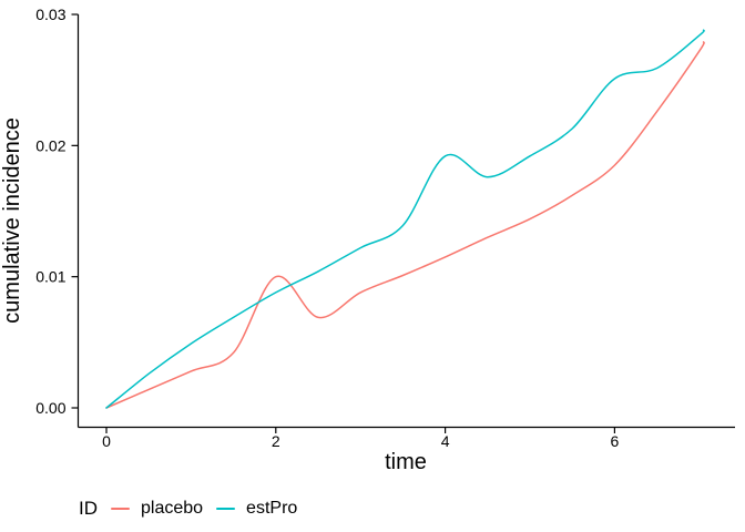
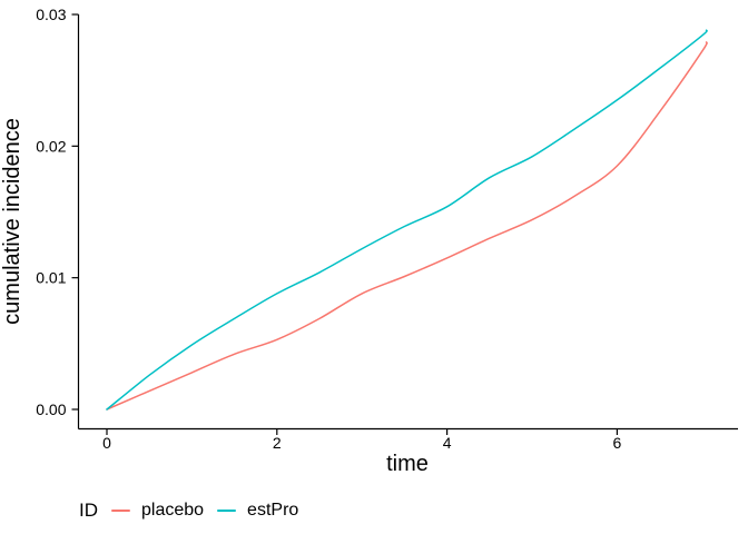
placebo/2: 0.0100 -> 0.0053
estPro/4: 0.0192 -> 0.0154
estPro/6: 0.0251 -> 0.0235
